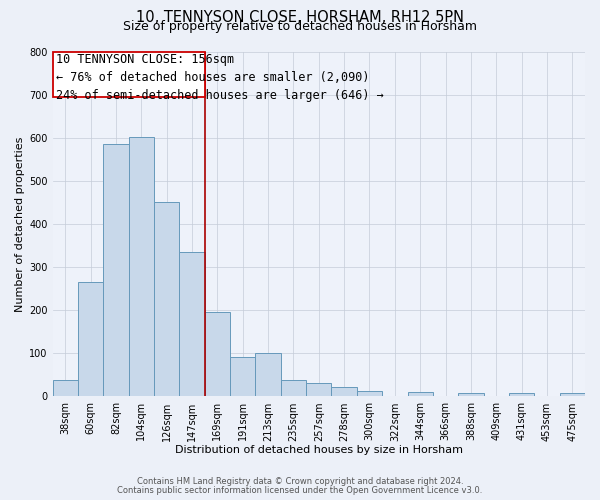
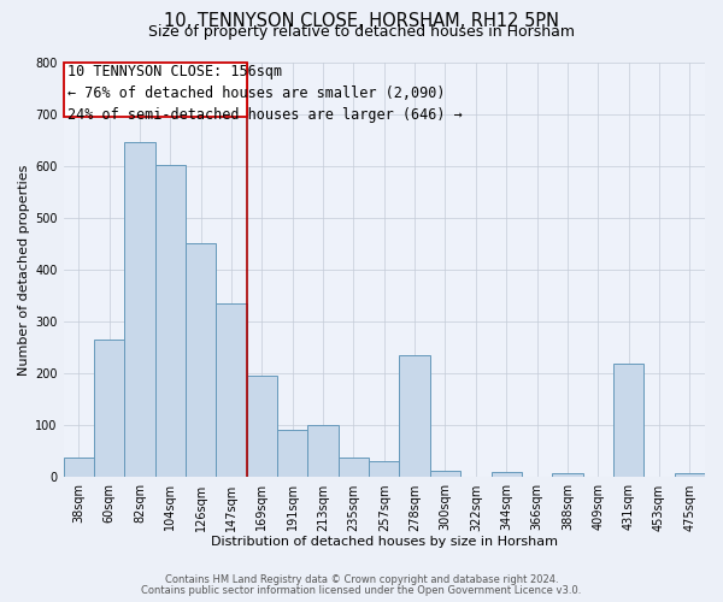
82sqm: 585 -> 645
278sqm: 22 -> 235
431sqm: 7 -> 220
